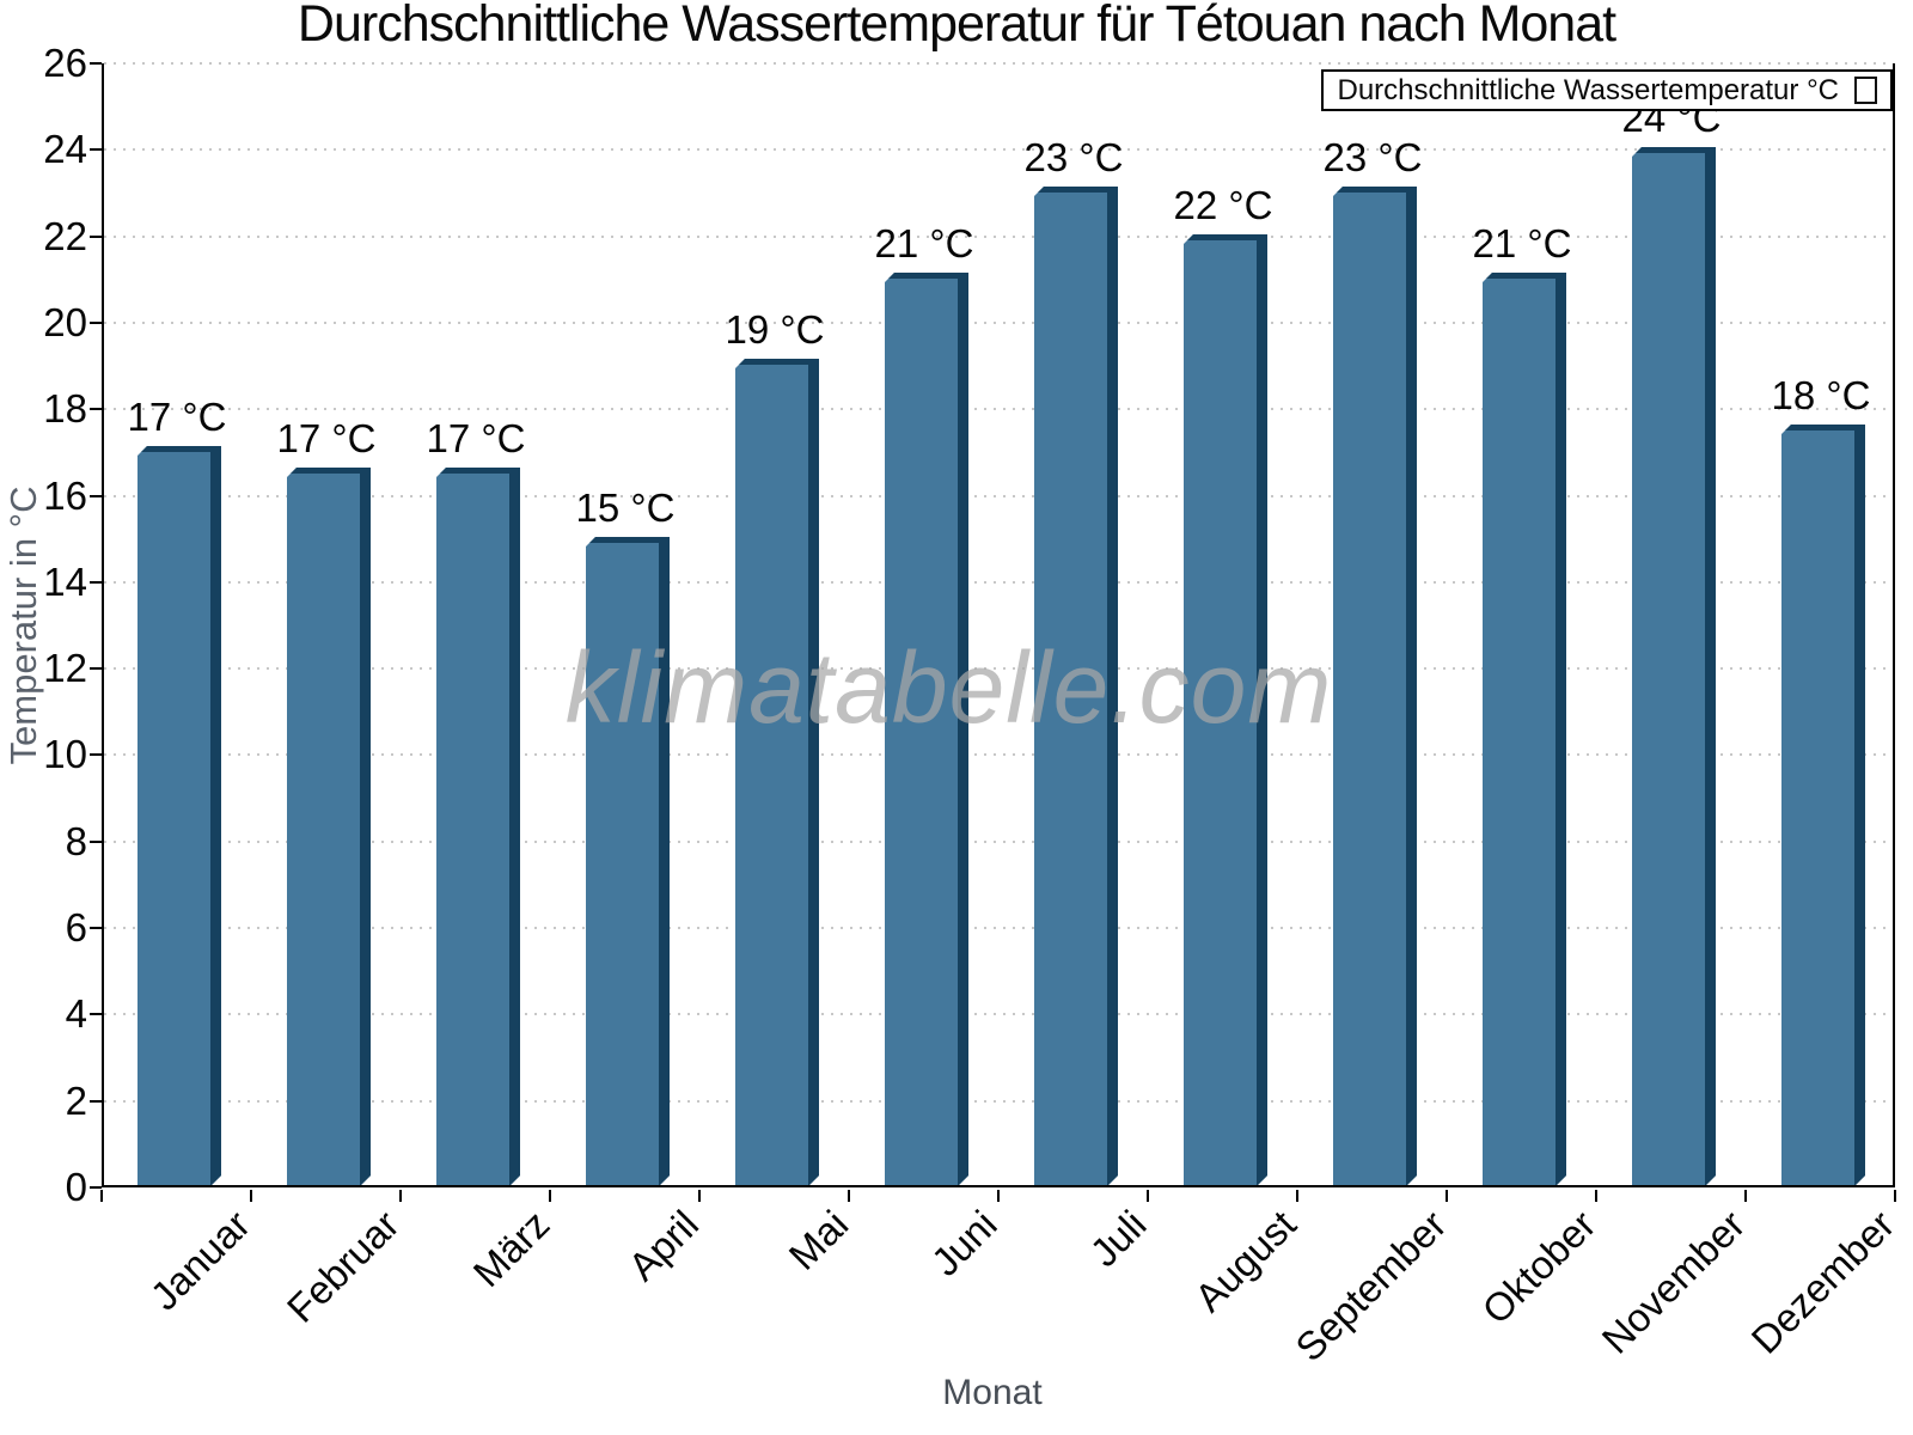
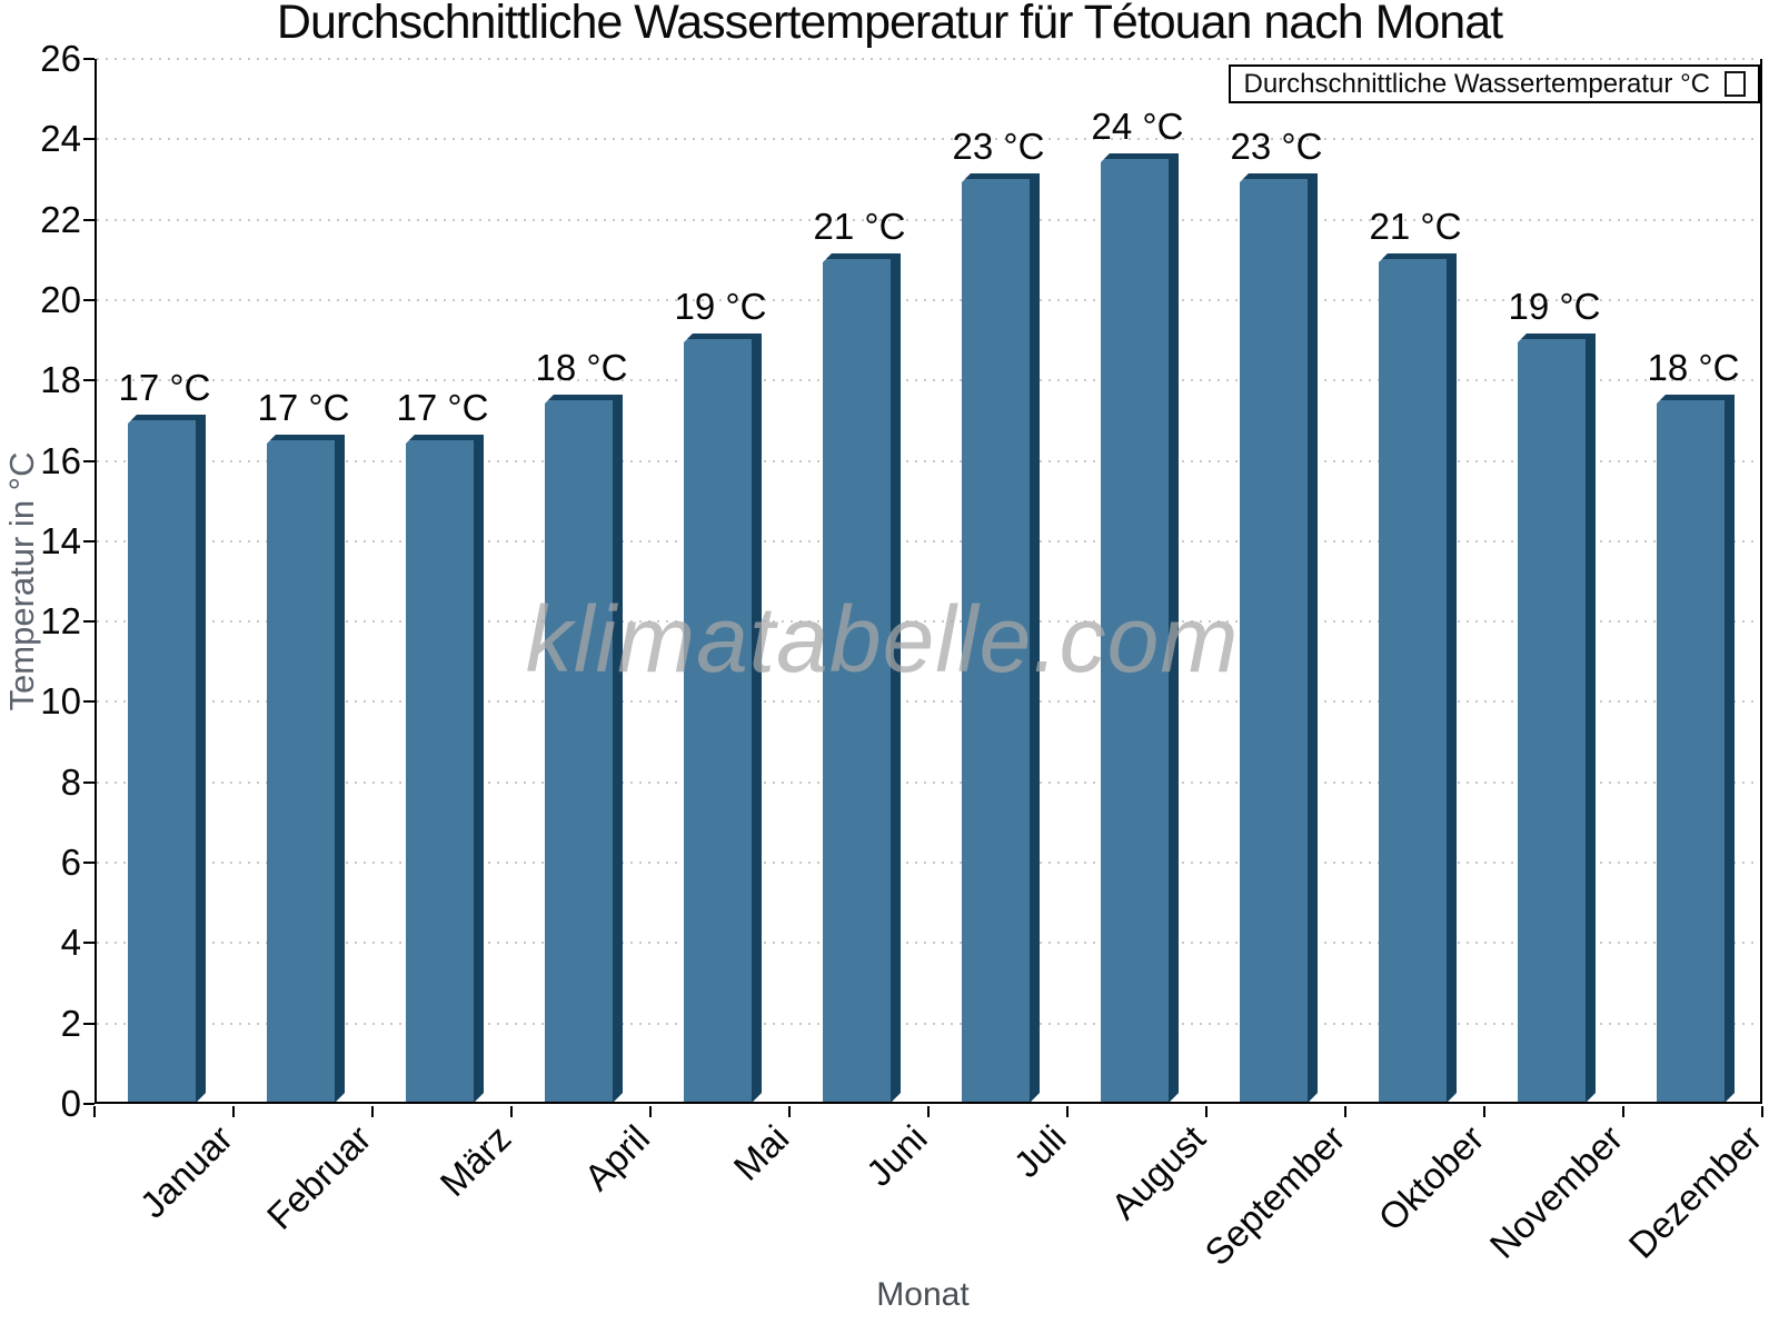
April: 15 -> 18
August: 22 -> 24
November: 24 -> 19
